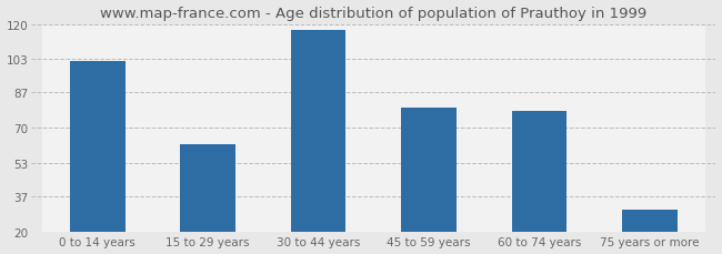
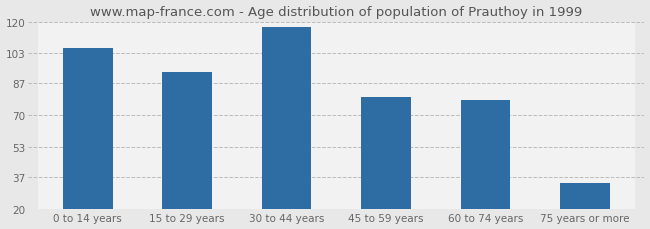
0 to 14 years: 102 -> 106
15 to 29 years: 62 -> 93
75 years or more: 31 -> 34
